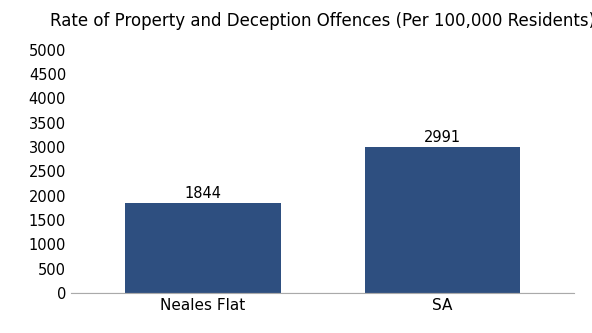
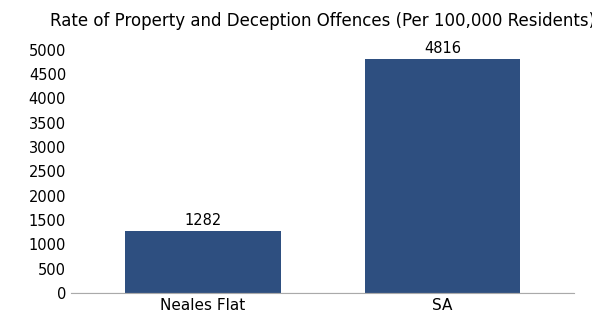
Neales Flat: 1844 -> 1282
SA: 2991 -> 4816
